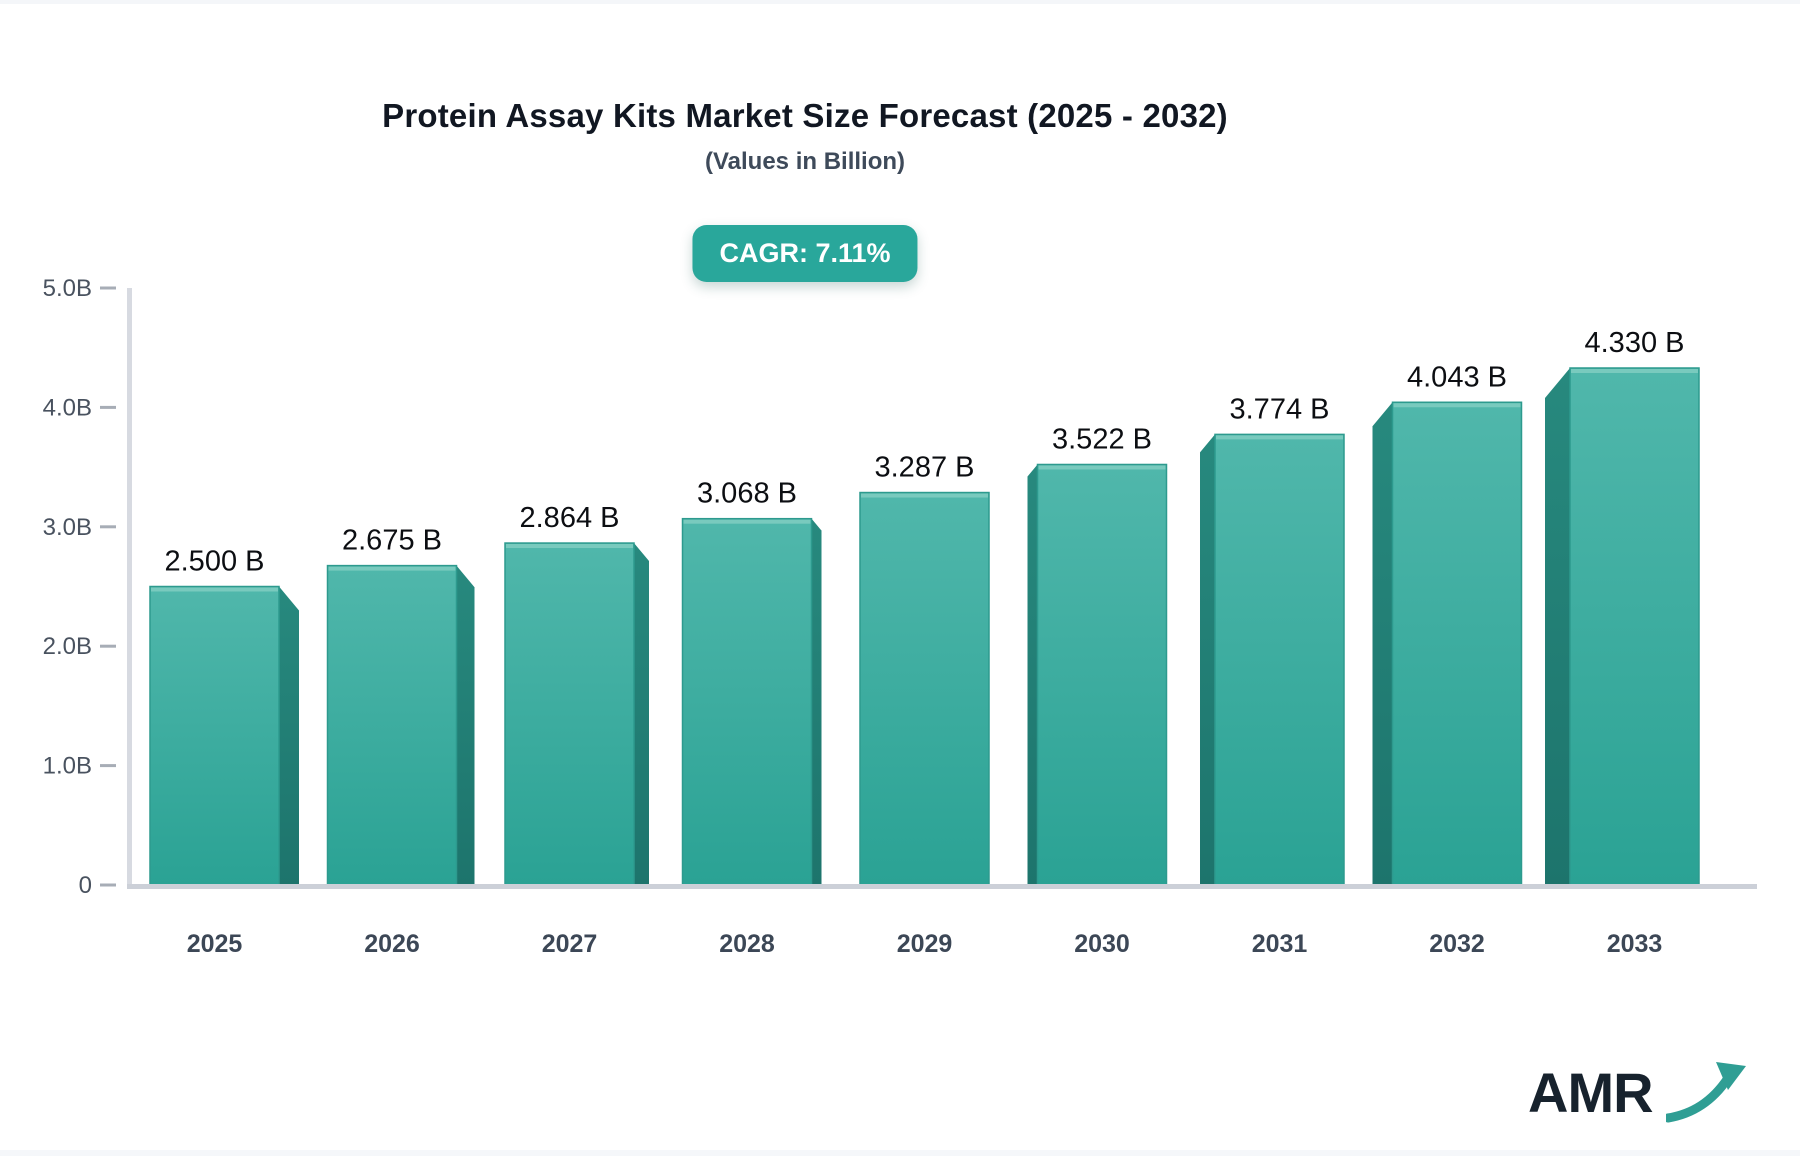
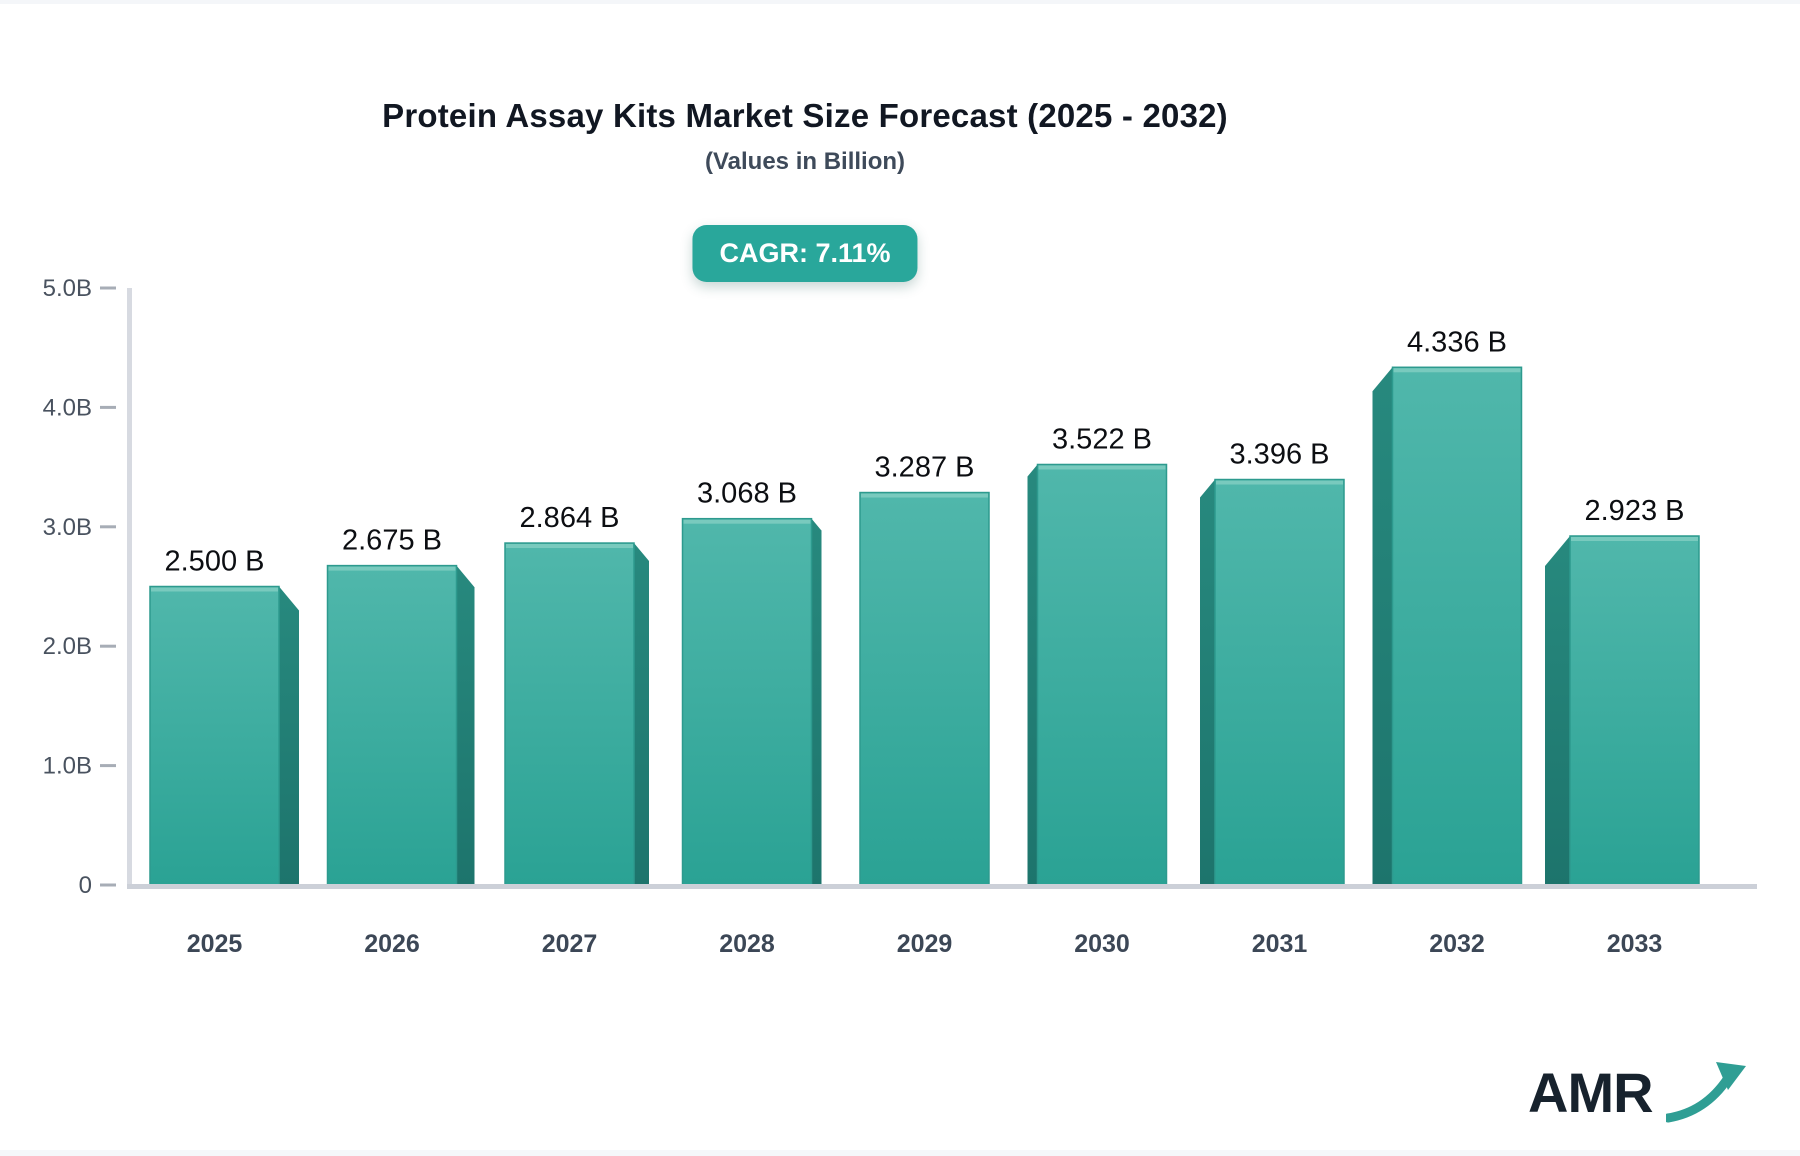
2031: 3.774 -> 3.396
2032: 4.043 -> 4.336
2033: 4.330 -> 2.923
